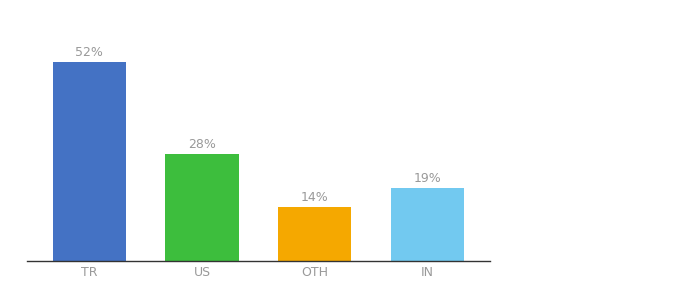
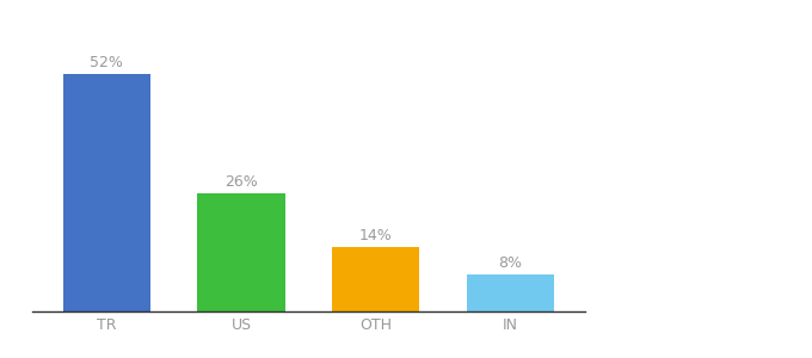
US: 28% -> 26%
IN: 19% -> 8%
